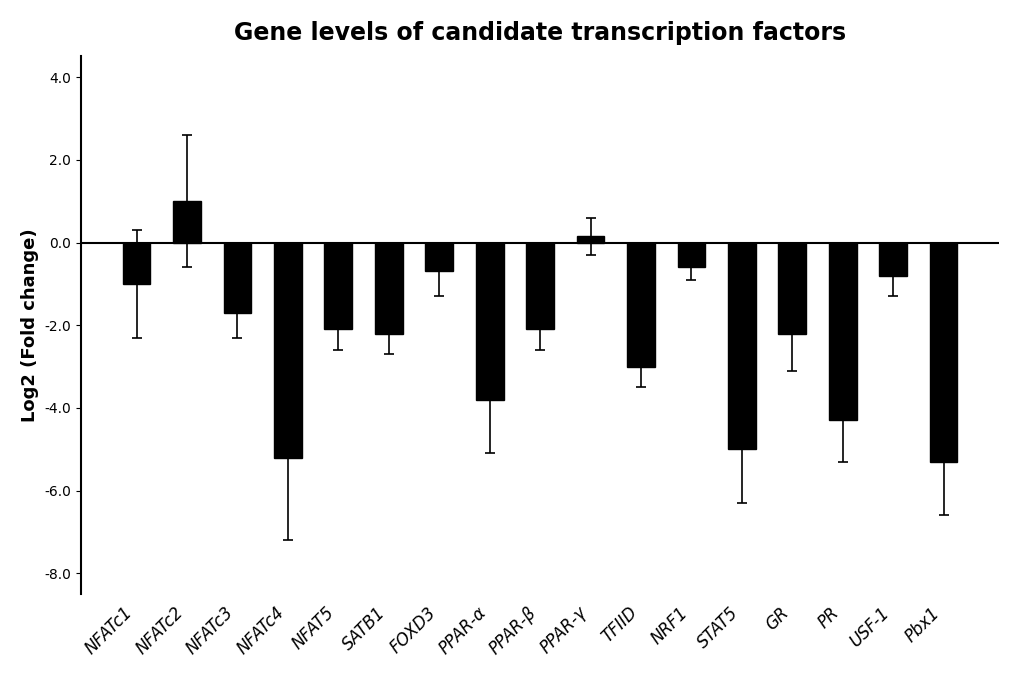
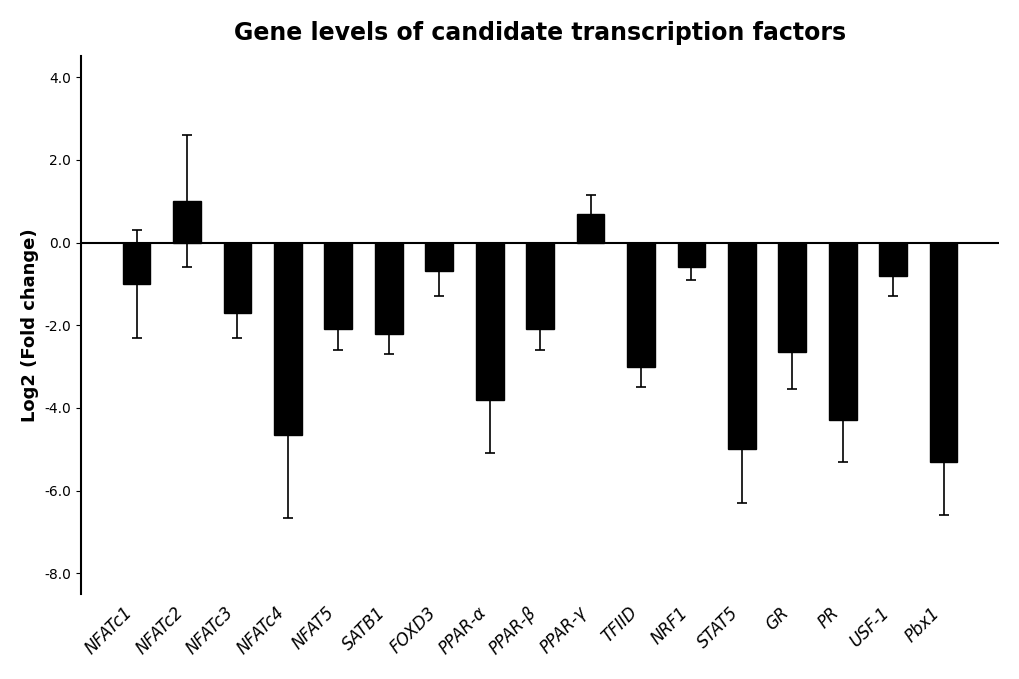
NFATc4: -5.20 -> -4.65
PPAR-γ: 0.15 -> 0.70
GR: -2.20 -> -2.65
